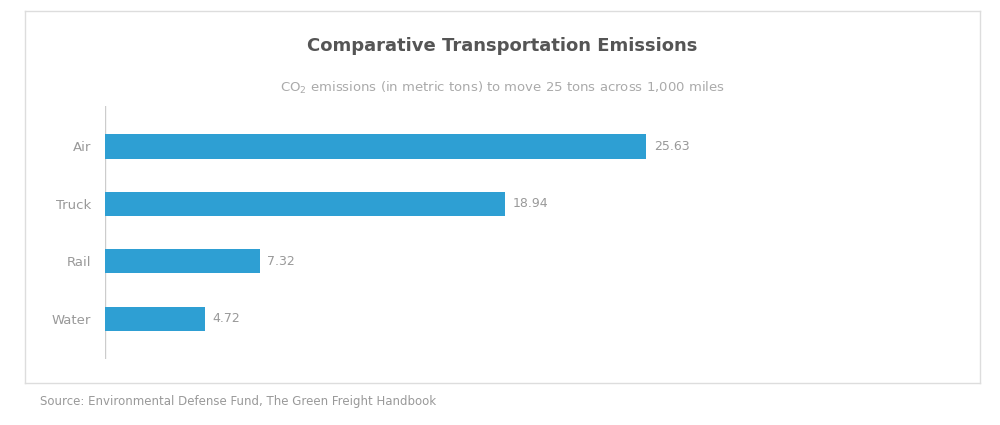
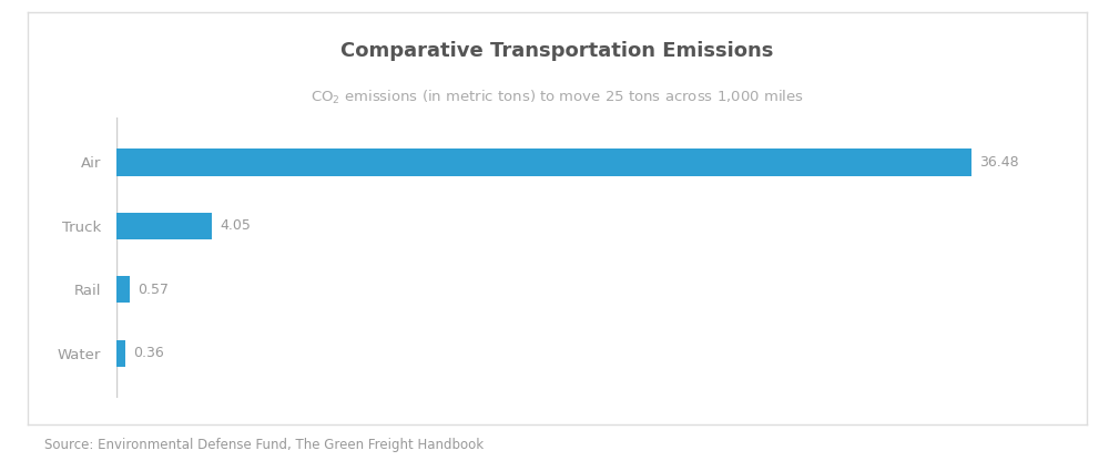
Air: 25.63 -> 36.48
Truck: 18.94 -> 4.05
Rail: 7.32 -> 0.57
Water: 4.72 -> 0.36
